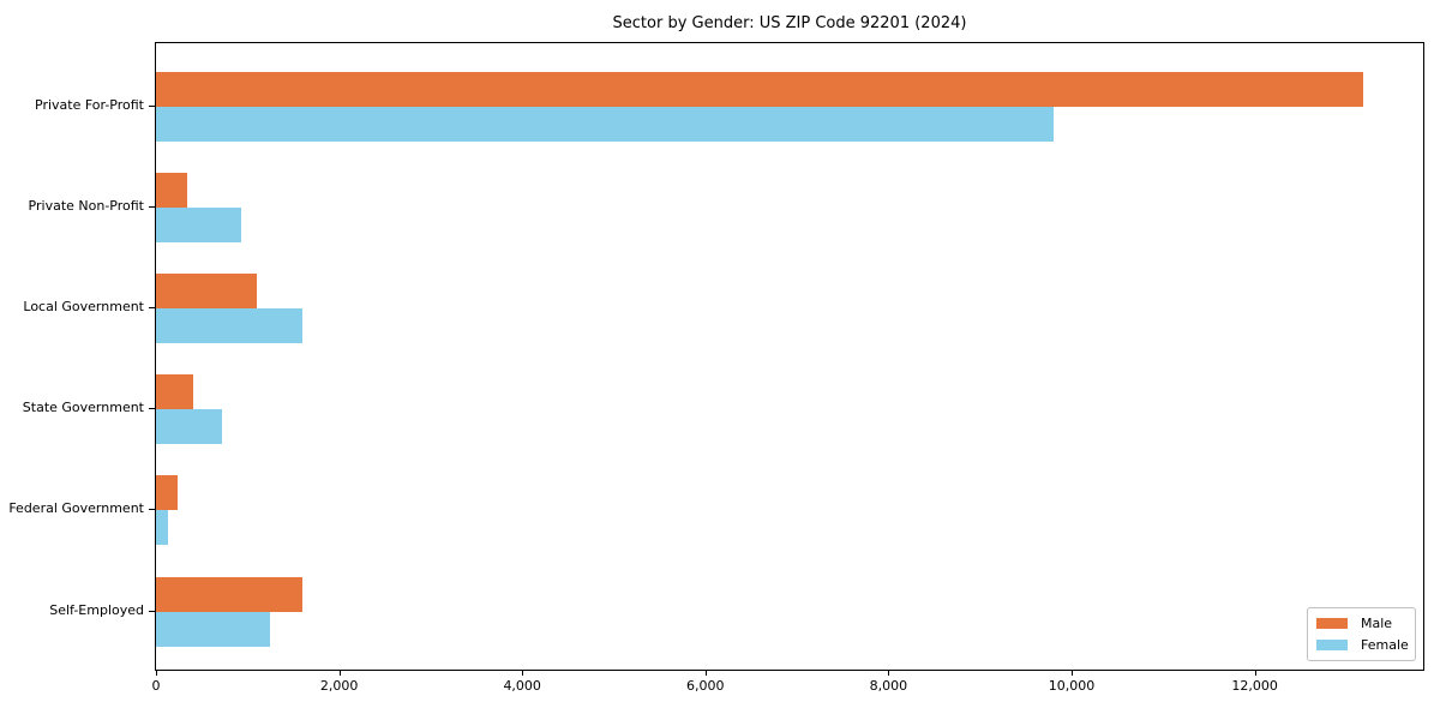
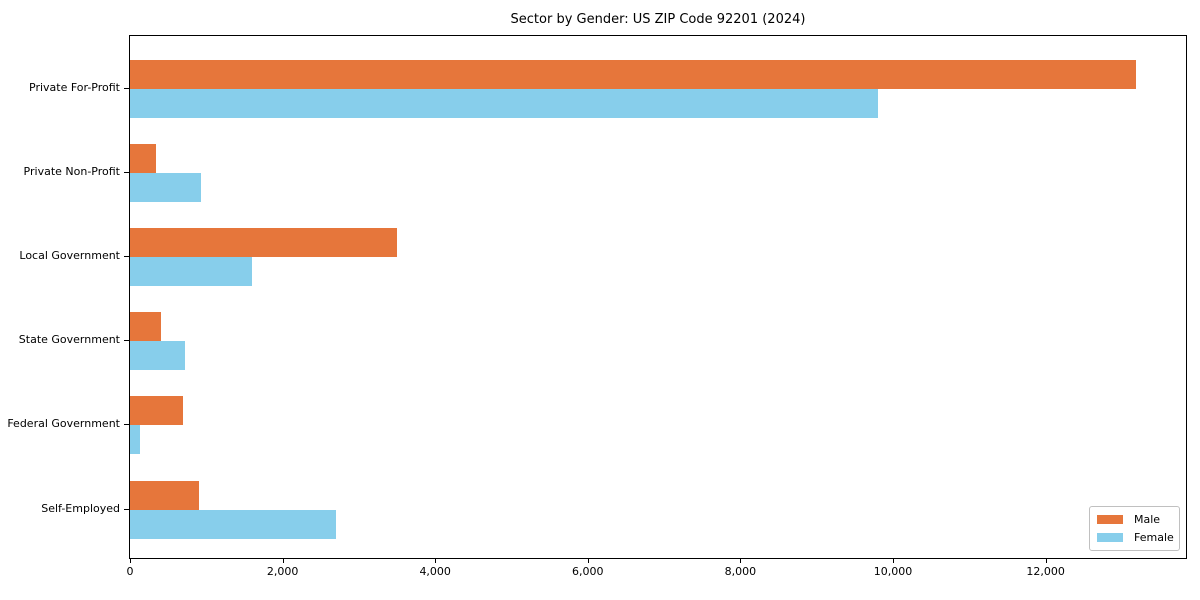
Male/Local Government: 1100 -> 3500
Male/Federal Government: 200 -> 700
Male/Self-Employed: 1600 -> 900
Female/Self-Employed: 1200 -> 2700
